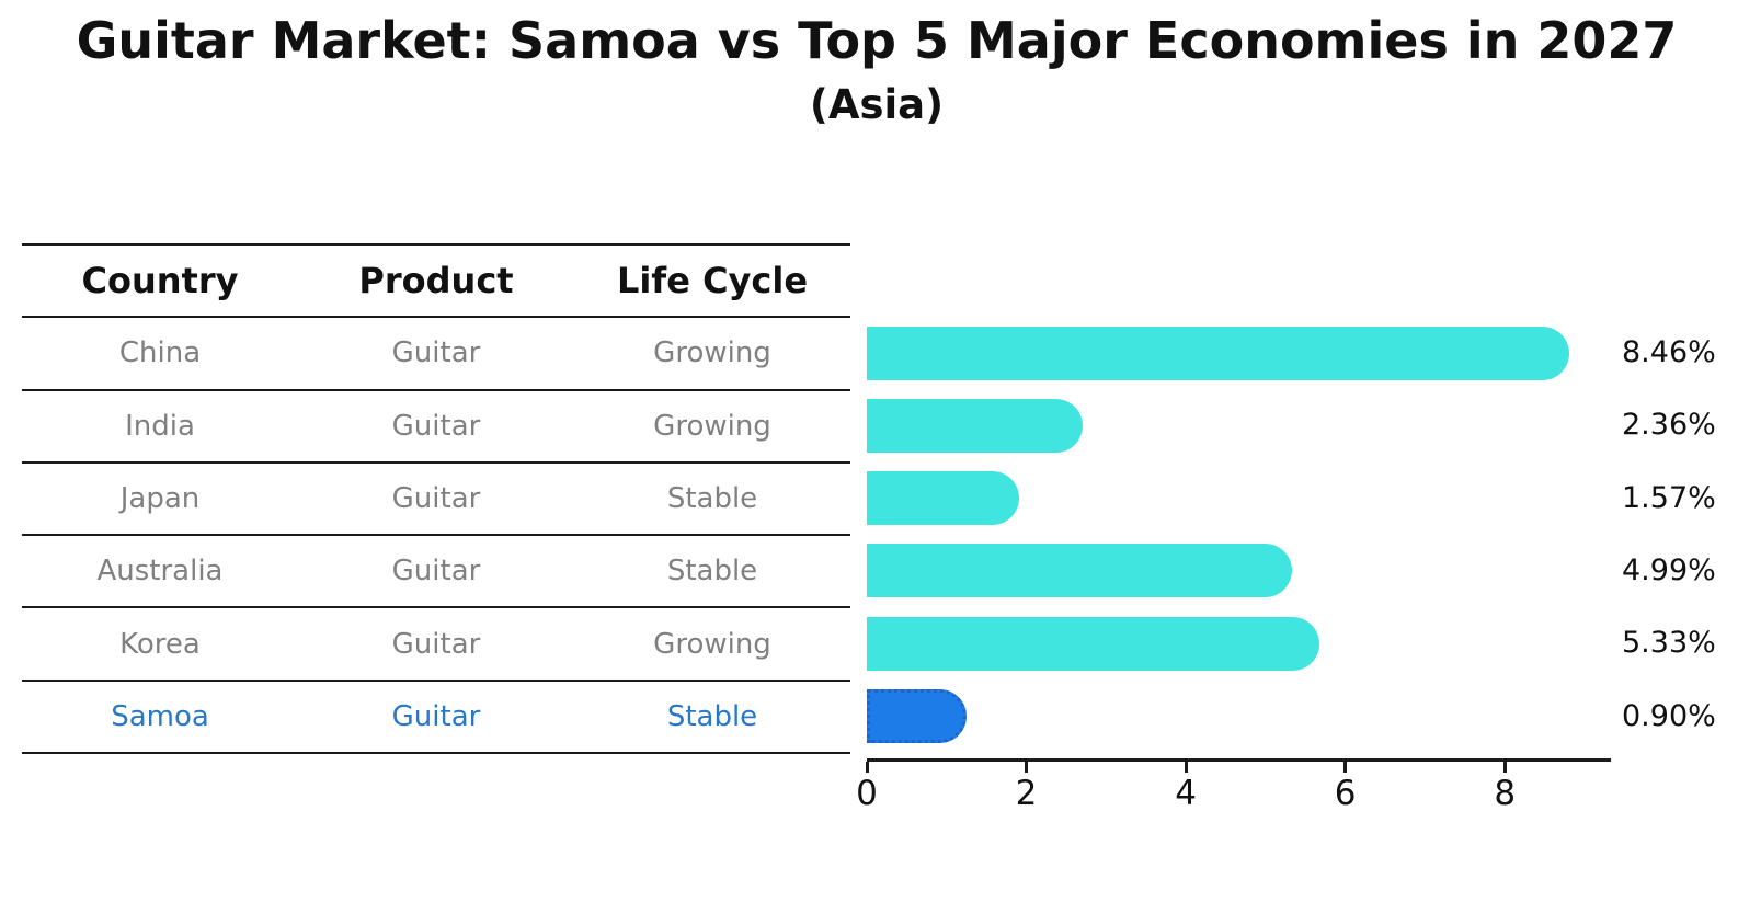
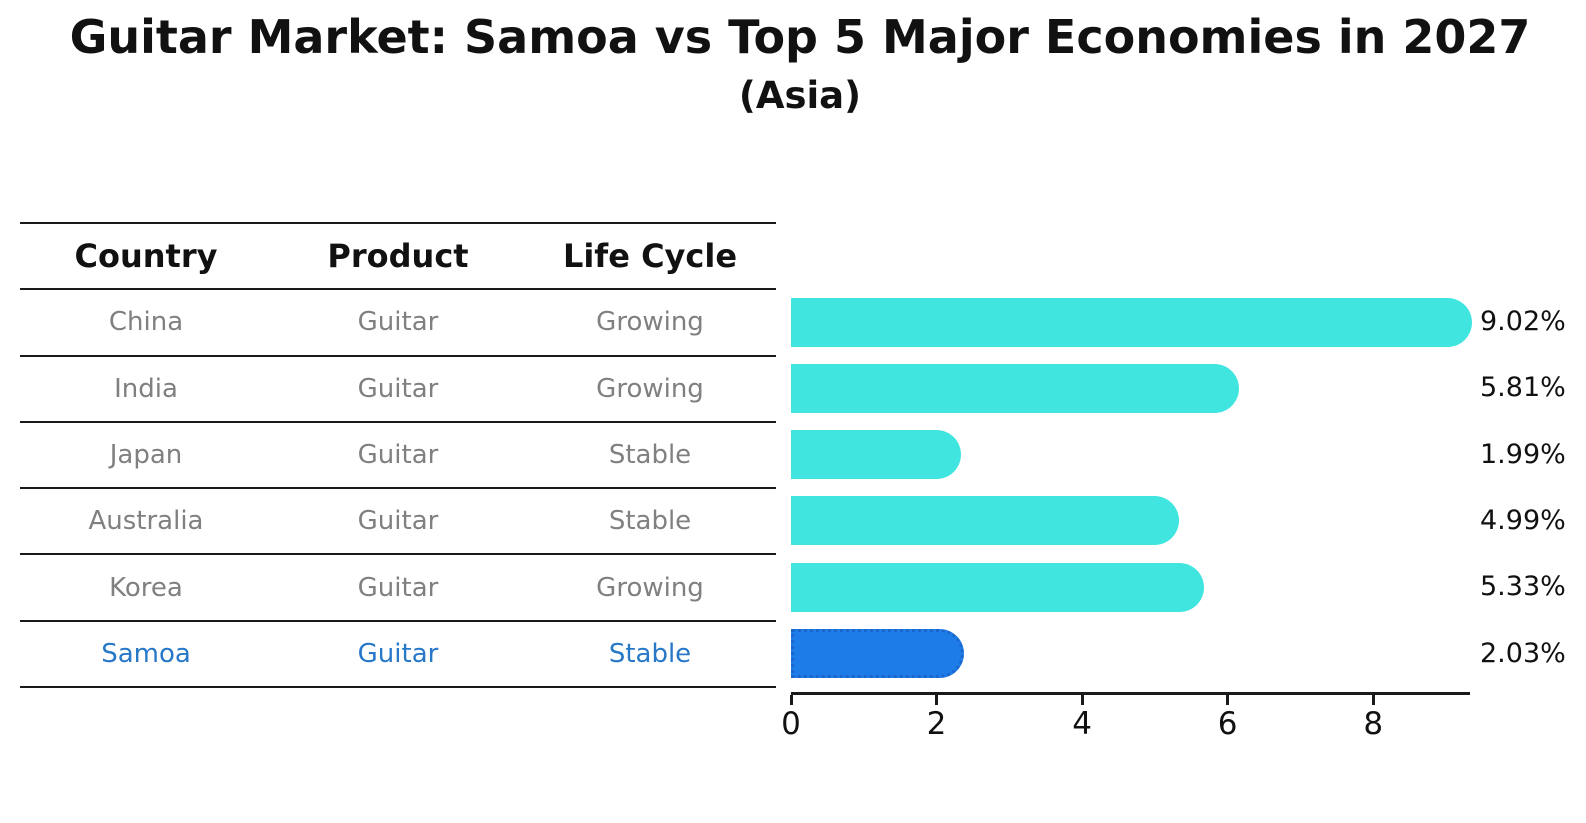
China: 8.46% -> 9.02%
India: 2.36% -> 5.81%
Japan: 1.57% -> 1.99%
Samoa: 0.90% -> 2.03%
